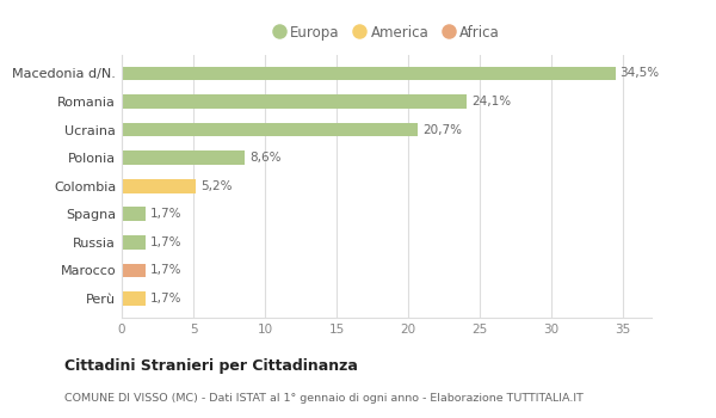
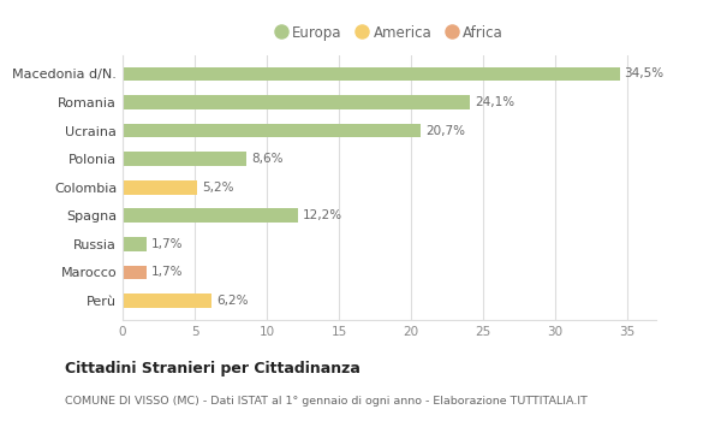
Spagna: 1,7% -> 12,2%
Perù: 1,7% -> 6,2%
